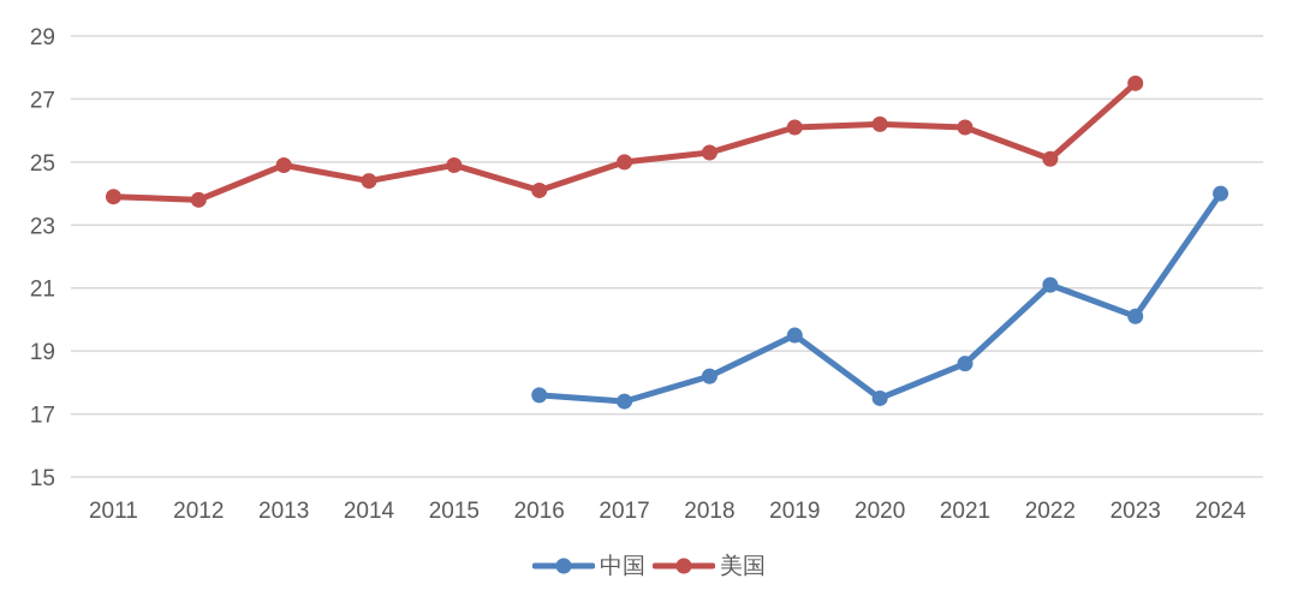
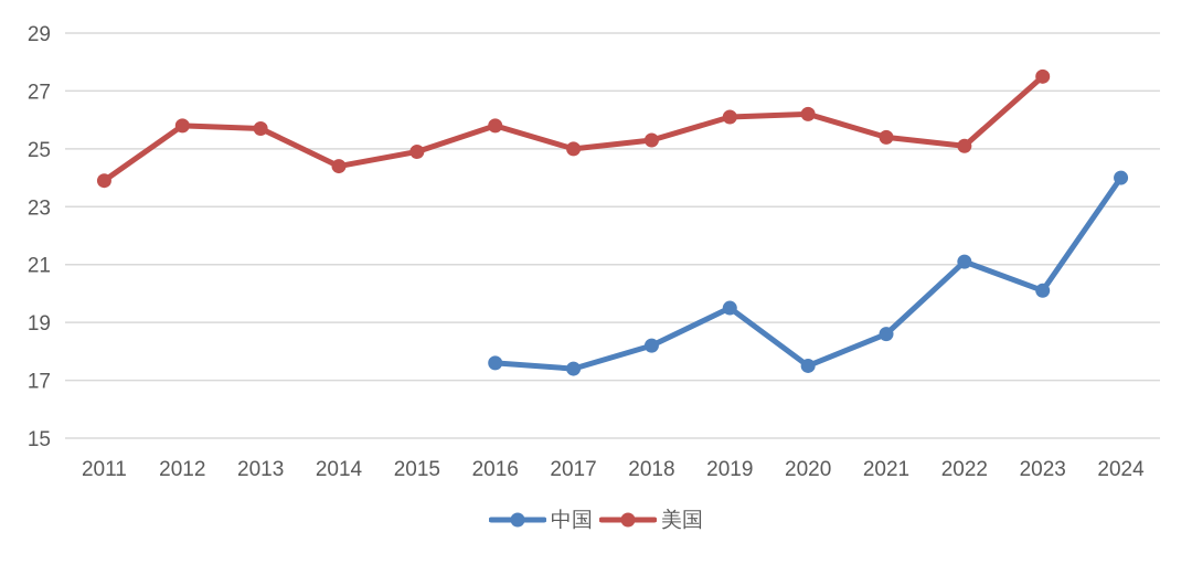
美国/2012: 23.8 -> 25.8
美国/2013: 24.9 -> 25.7
美国/2016: 24.1 -> 25.8
美国/2021: 26.1 -> 25.4
